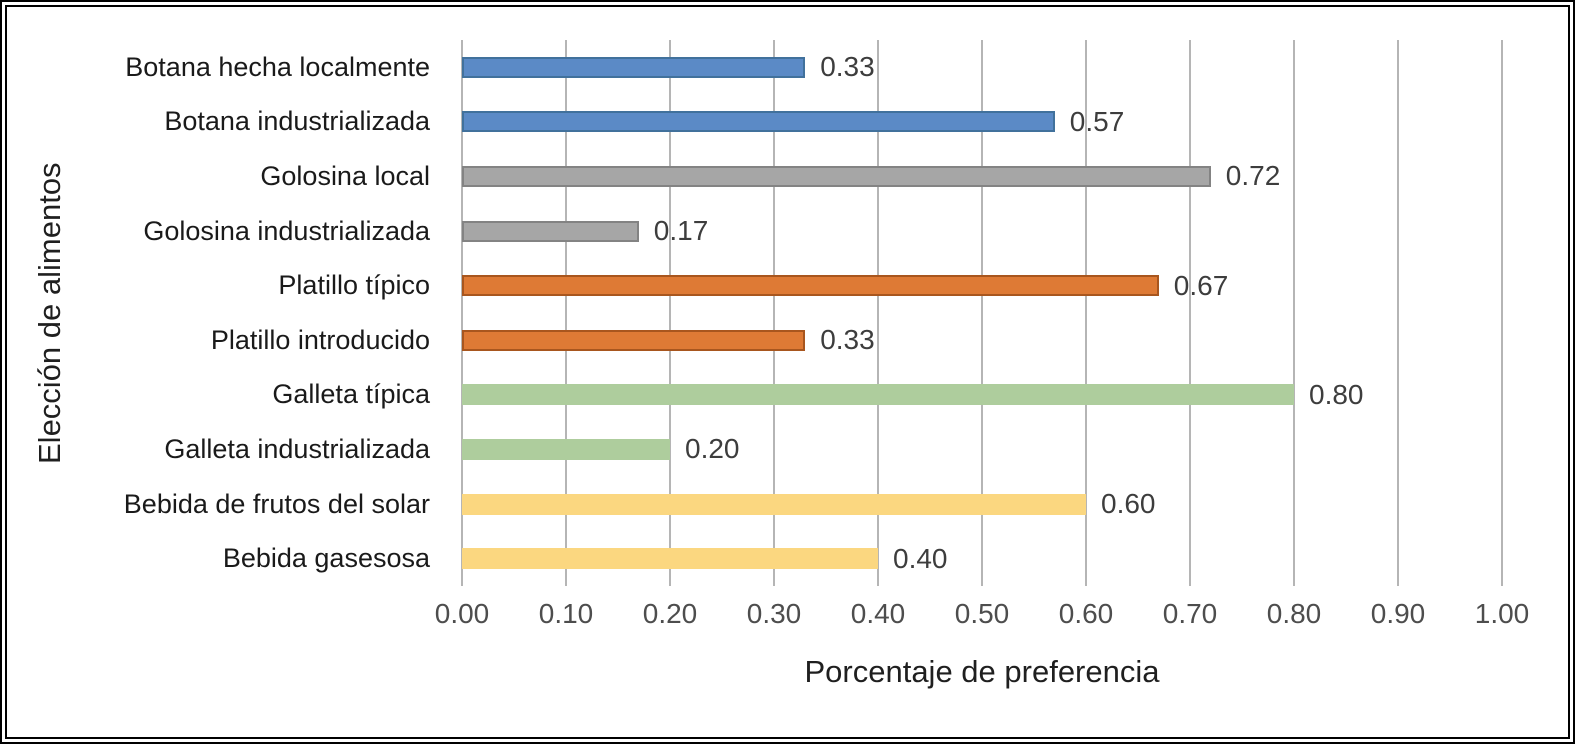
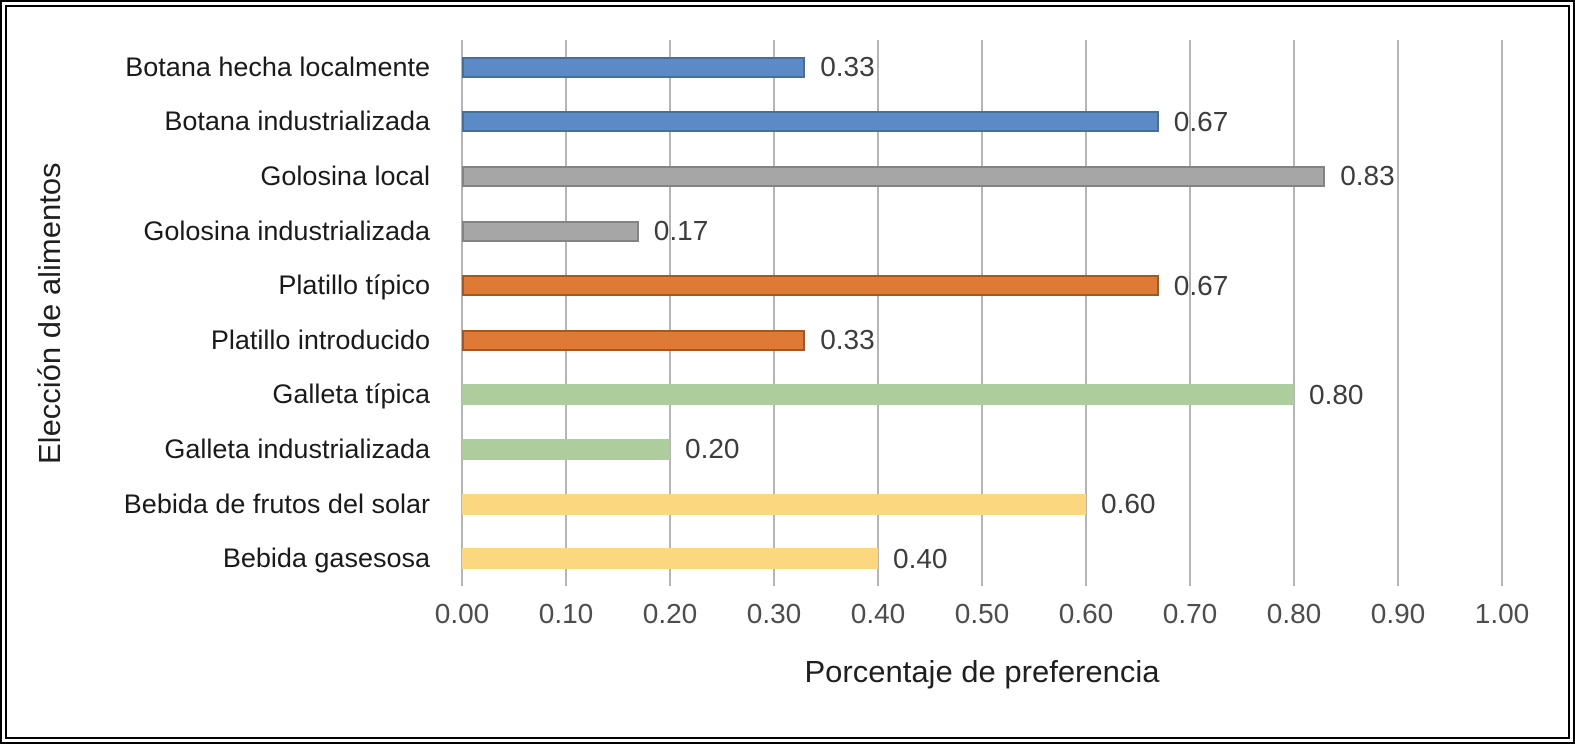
Botana industrializada: 0.57 -> 0.67
Golosina local: 0.72 -> 0.83
